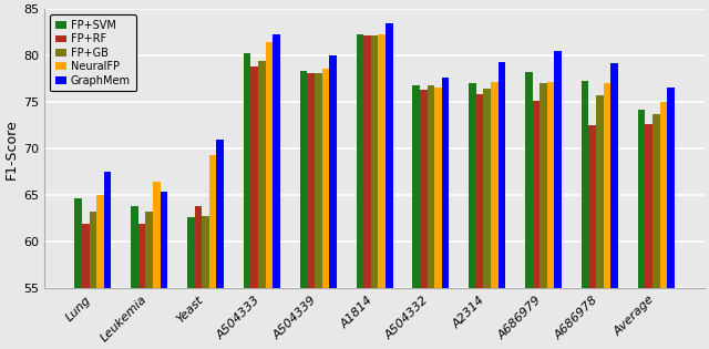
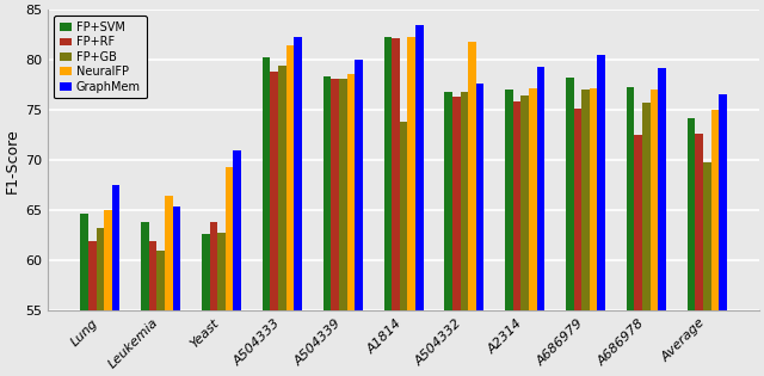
FP+GB/Leukemia: 63.3 -> 61.0
FP+GB/A1814: 82.2 -> 73.8
NeuralFP/A504332: 76.6 -> 81.8
FP+GB/Average: 73.7 -> 69.8
